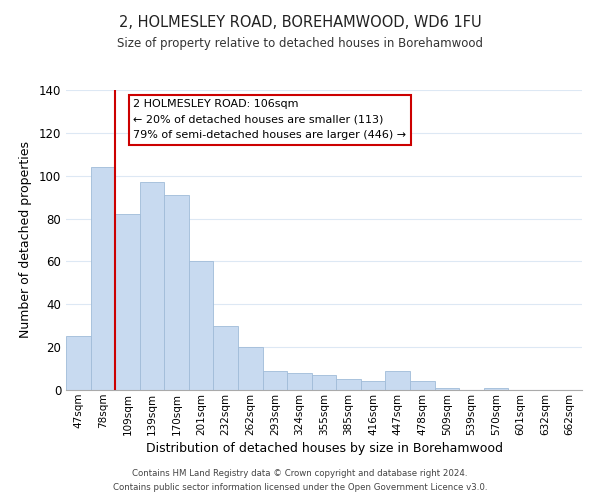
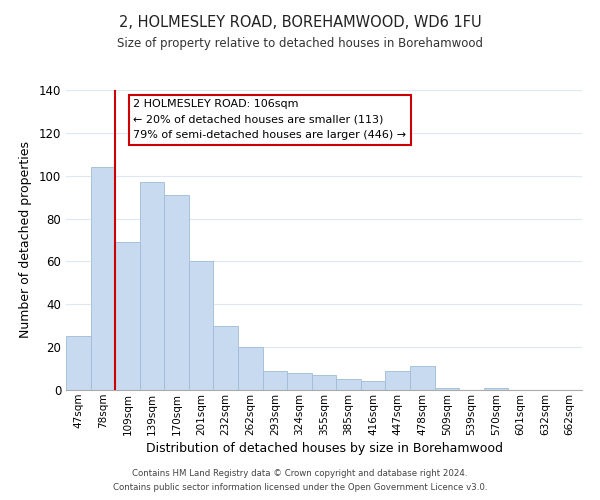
109sqm: 82 -> 69
478sqm: 4 -> 11
